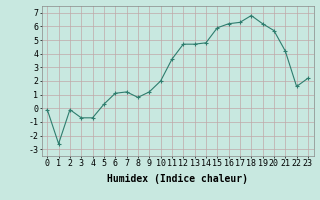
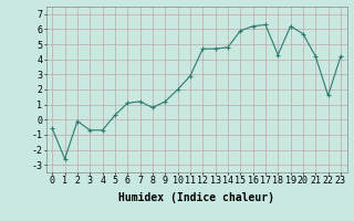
0: -0.1 -> -0.6
11: 3.6 -> 2.9
18: 6.8 -> 4.3
23: 2.2 -> 4.2
